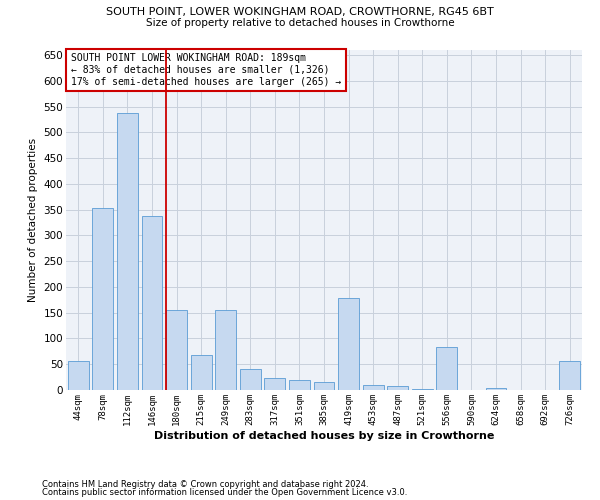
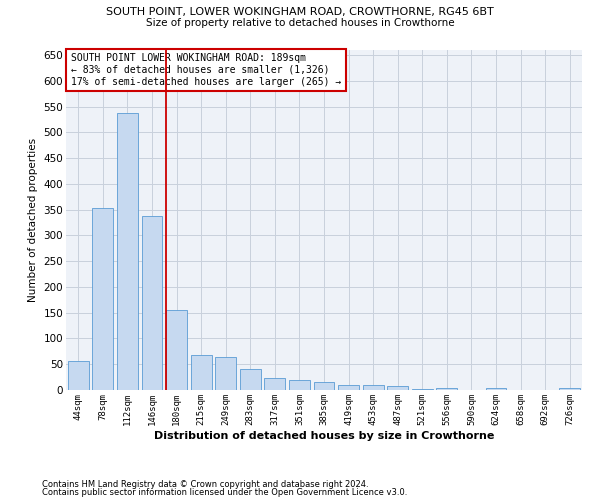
249sqm: 156 -> 65
419sqm: 178 -> 10
556sqm: 84 -> 3
726sqm: 56 -> 3
